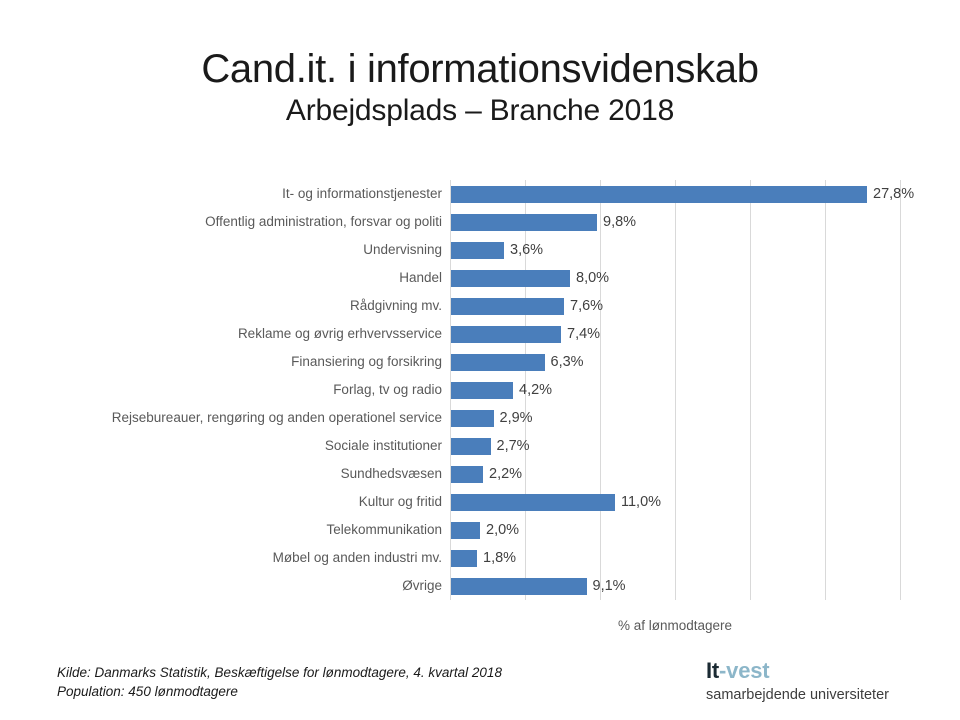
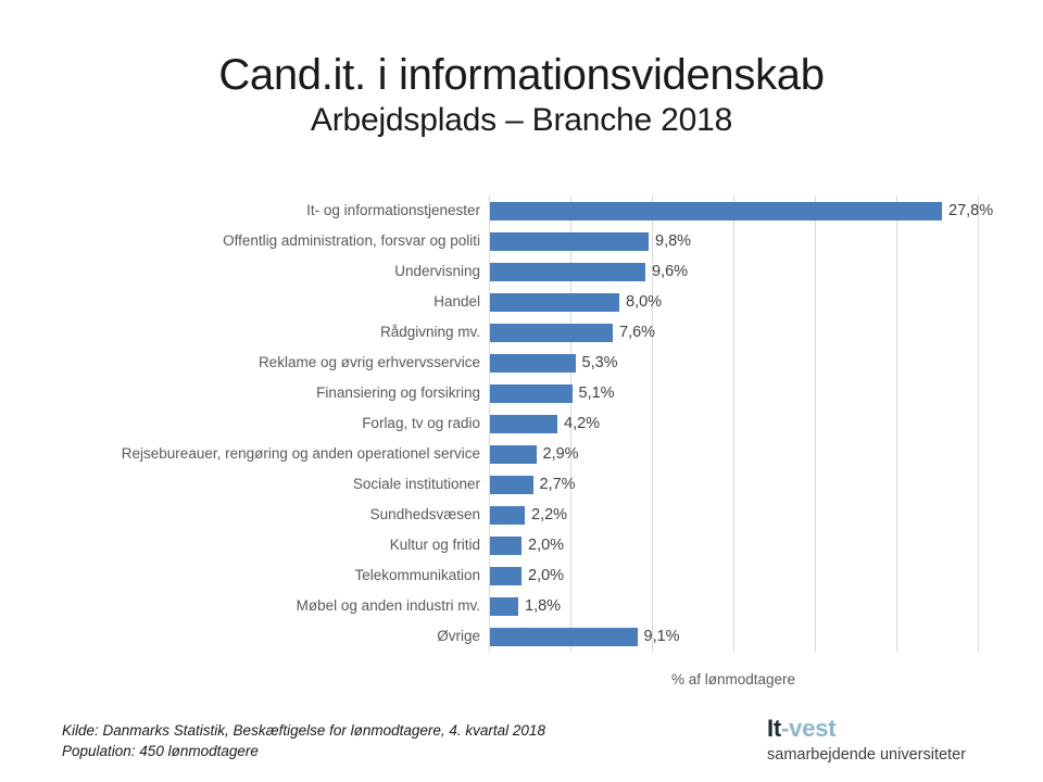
Undervisning: 3,6% -> 9,6%
Reklame og øvrig erhvervsservice: 7,4% -> 5,3%
Finansiering og forsikring: 6,3% -> 5,1%
Kultur og fritid: 11,0% -> 2,0%
